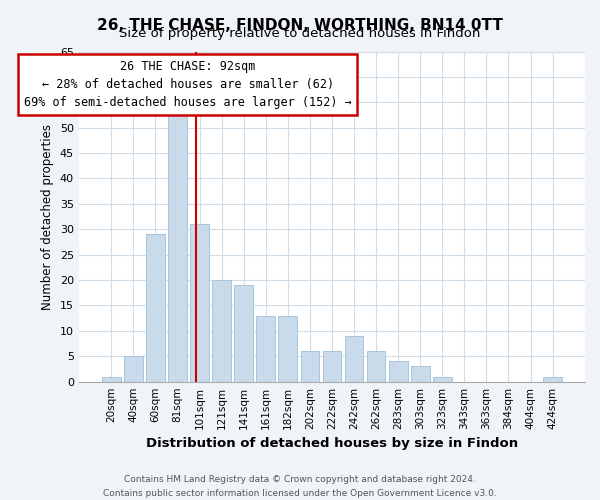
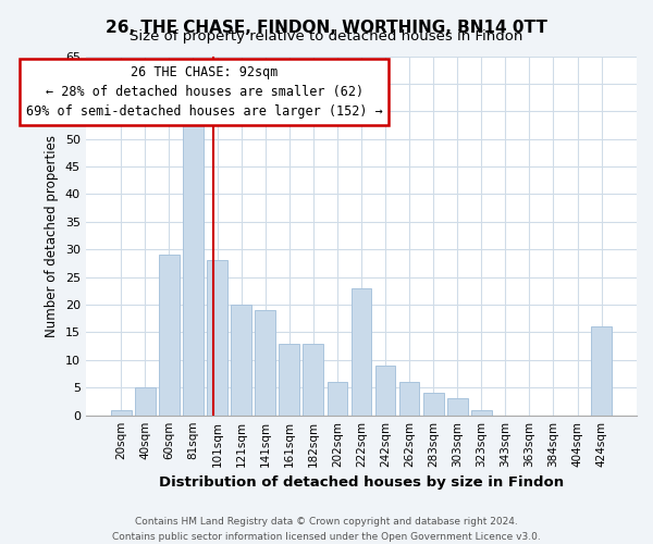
101sqm: 31 -> 28
222sqm: 6 -> 23
424sqm: 1 -> 16
